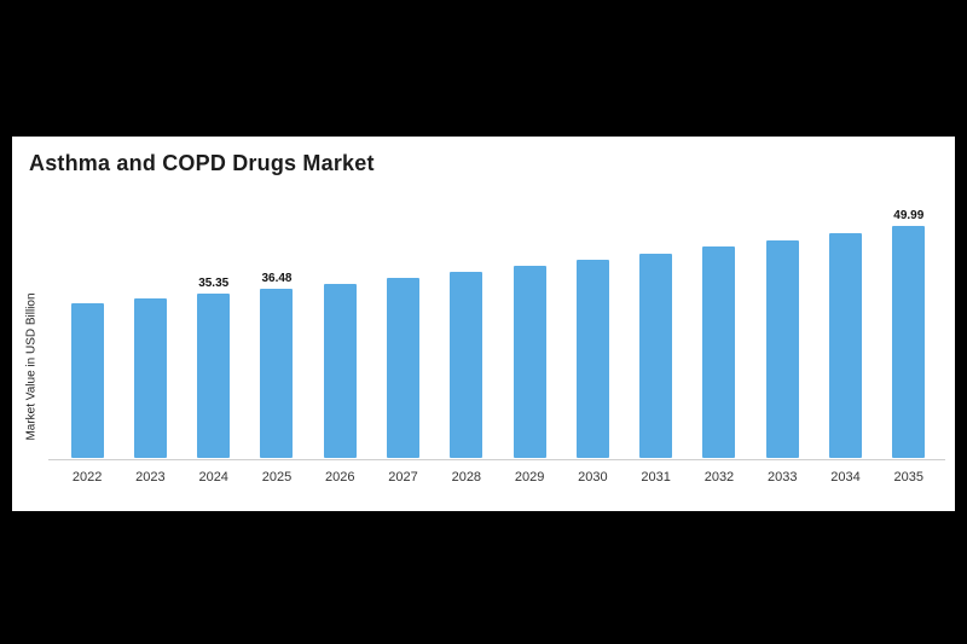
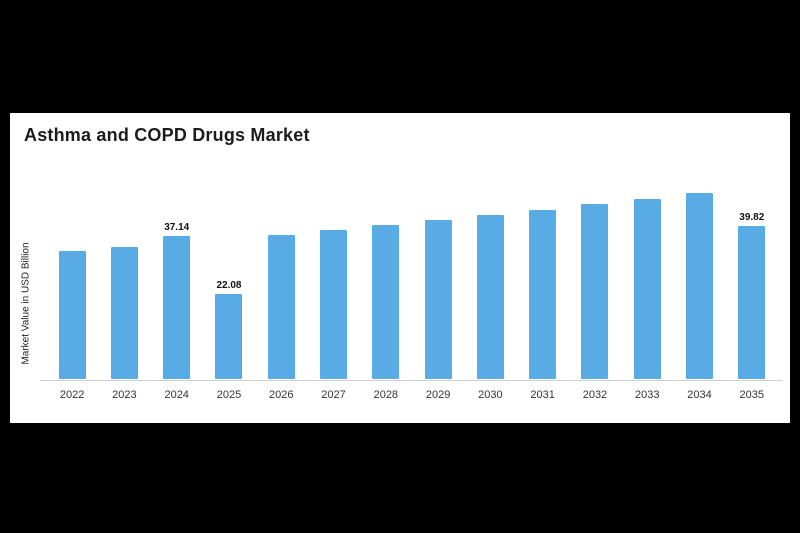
2024: 35.35 -> 37.14
2025: 36.48 -> 22.08
2035: 49.99 -> 39.82
